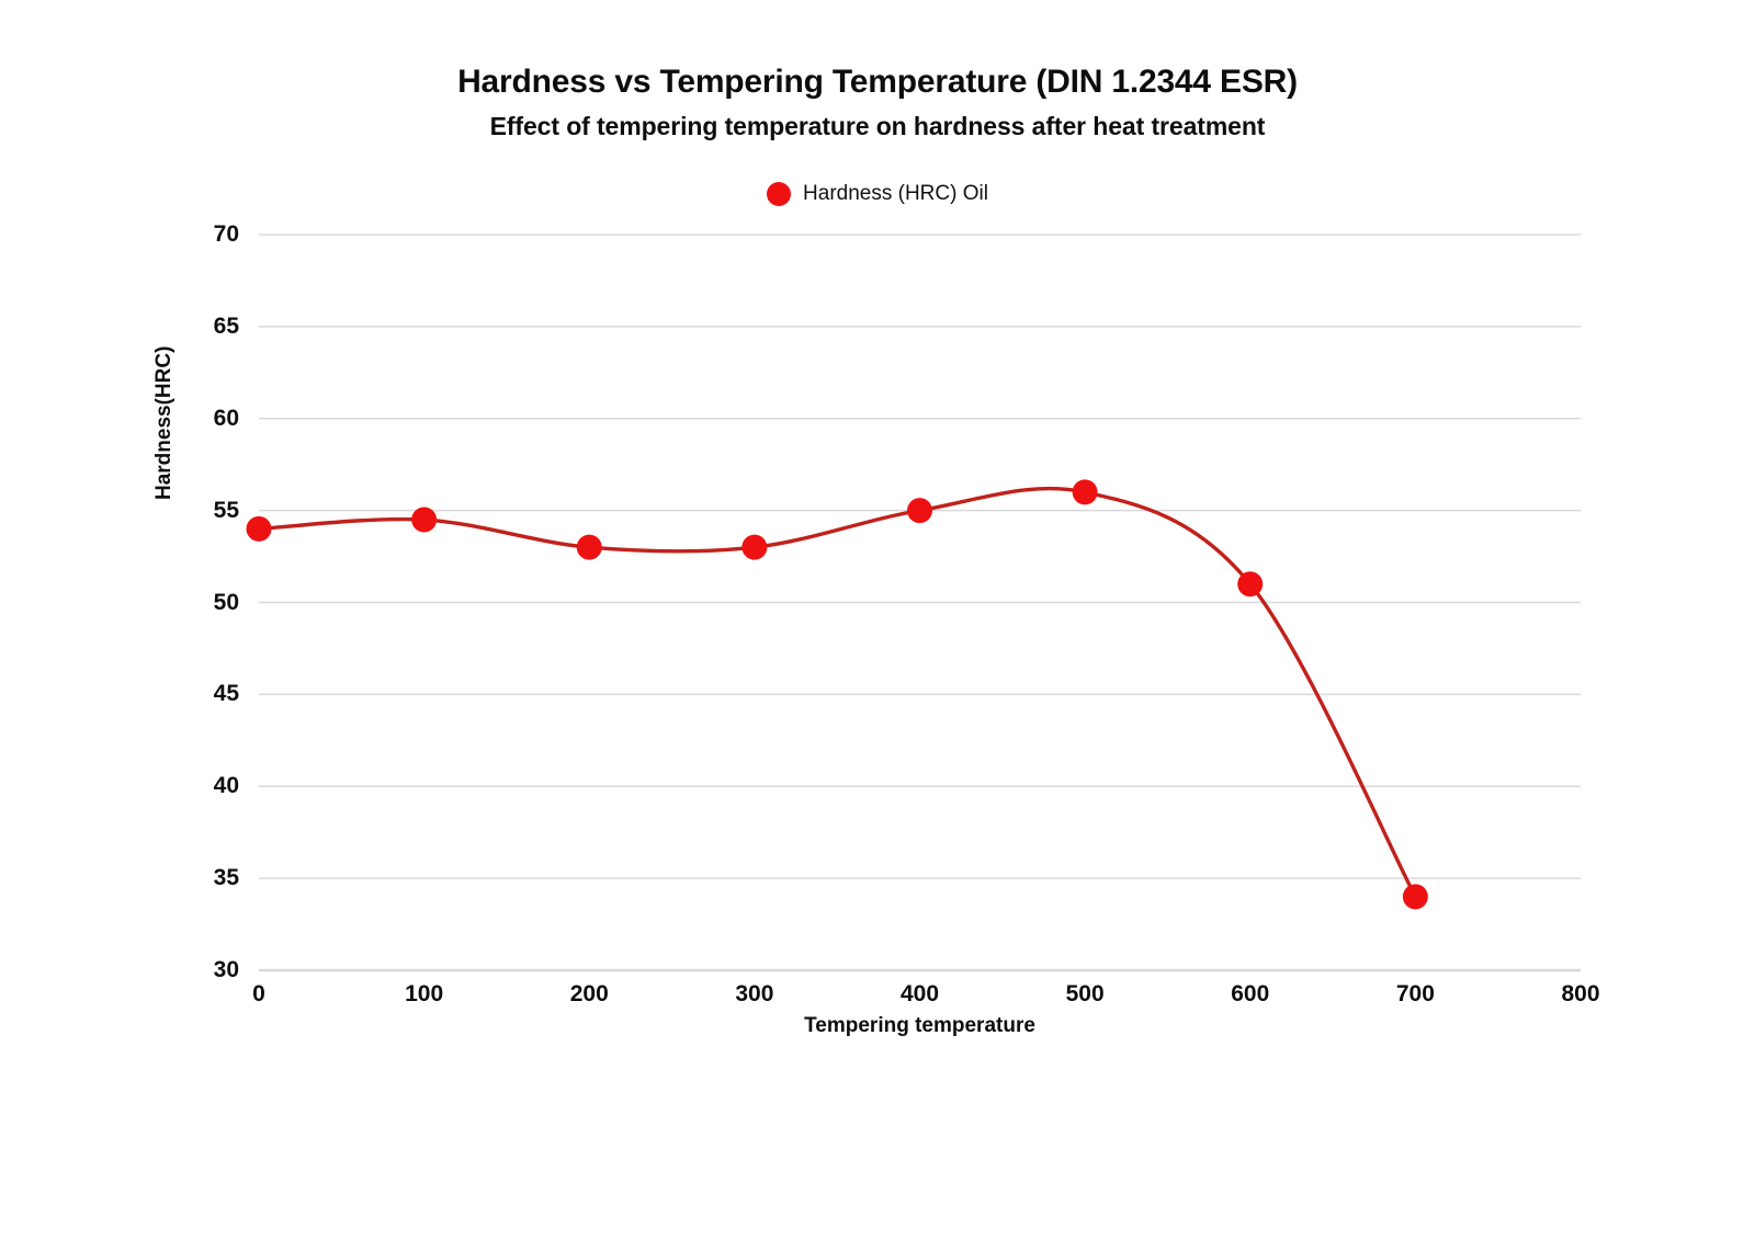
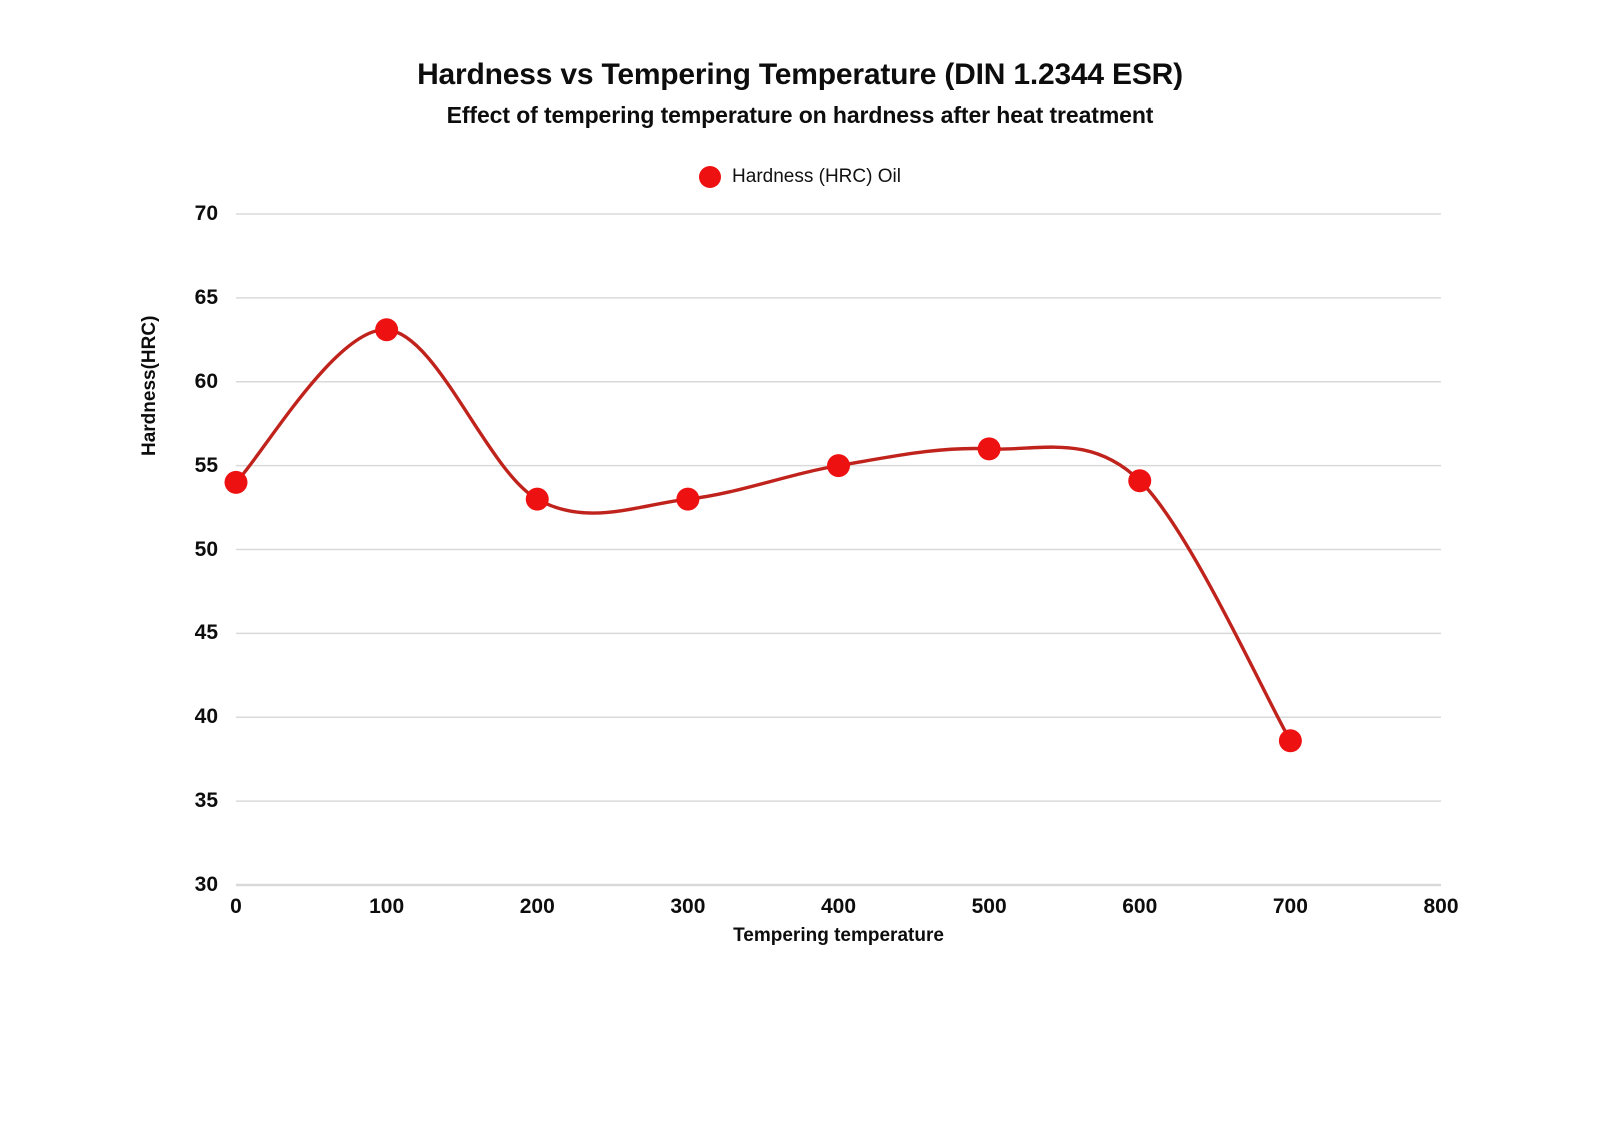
100: 54.5 -> 63.1
600: 51.0 -> 54.1
700: 34.0 -> 38.6
